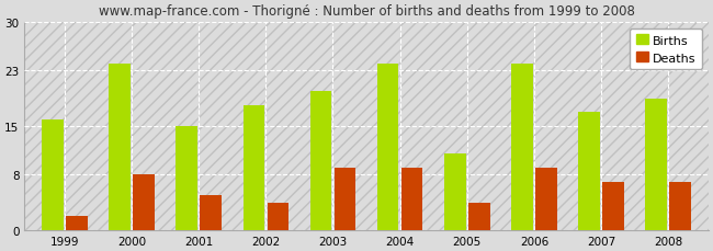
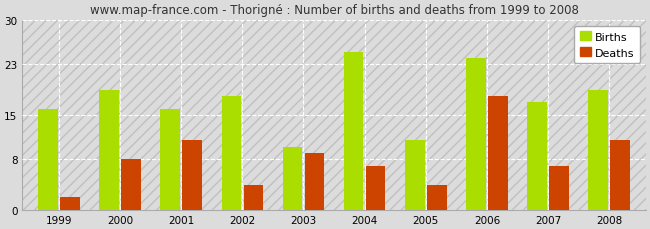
Births/2000: 24 -> 19
Births/2001: 15 -> 16
Deaths/2001: 5 -> 11
Births/2003: 20 -> 10
Births/2004: 24 -> 25
Deaths/2004: 9 -> 7
Deaths/2006: 9 -> 18
Deaths/2008: 7 -> 11
